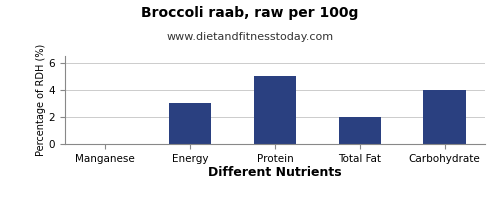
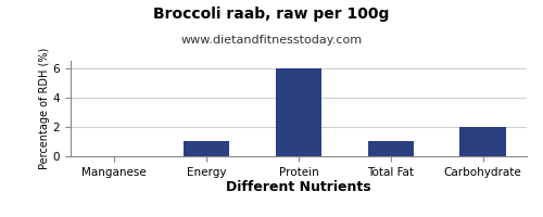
Energy: 3 -> 1
Protein: 5 -> 6
Total Fat: 2 -> 1
Carbohydrate: 4 -> 2
